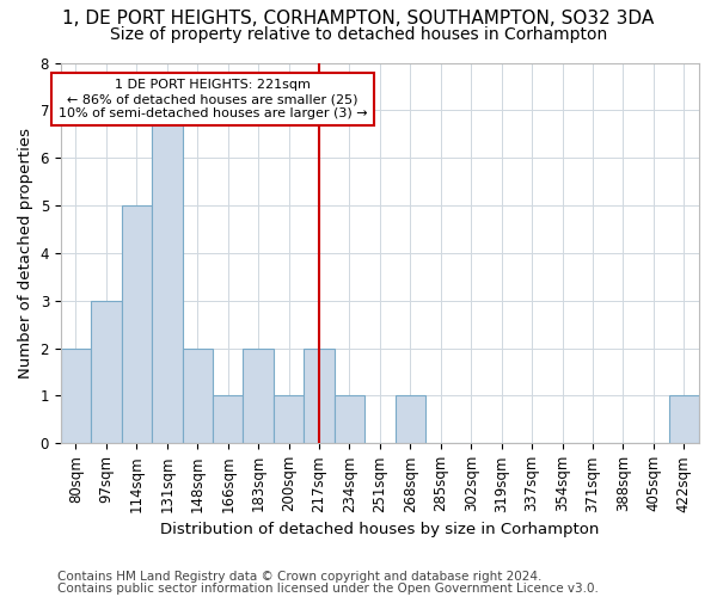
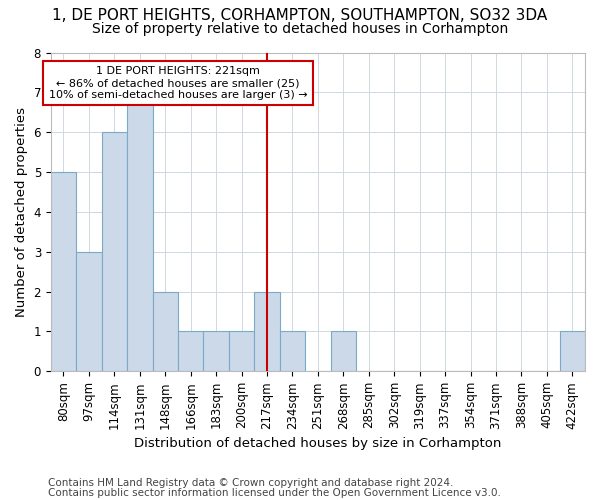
80sqm: 2 -> 5
114sqm: 5 -> 6
183sqm: 2 -> 1
